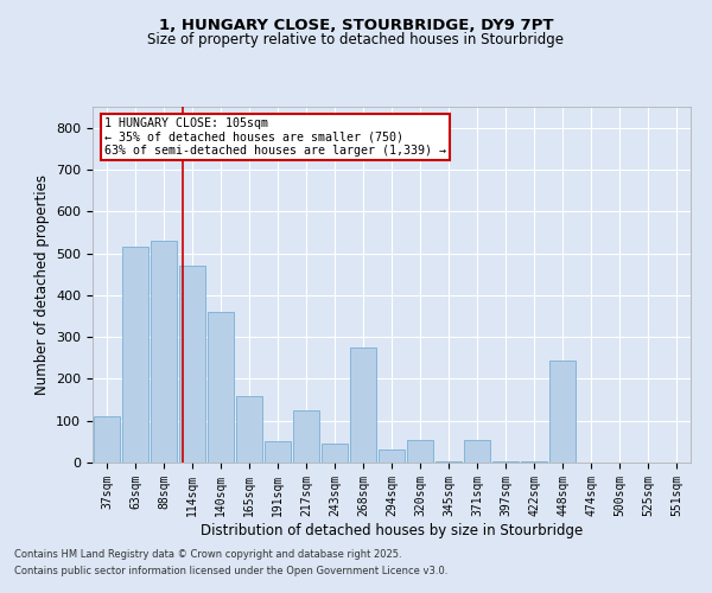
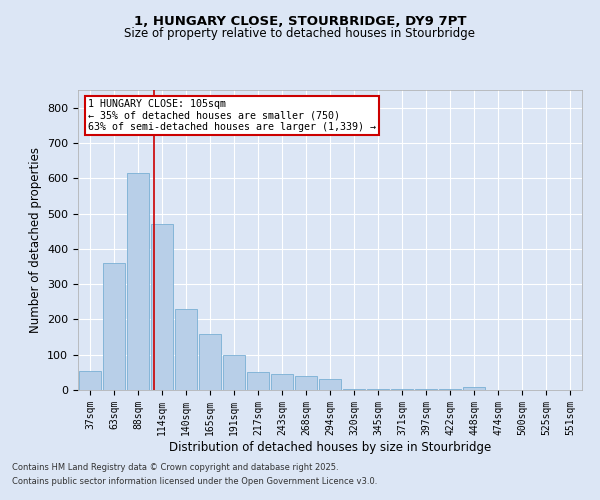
37sqm: 110 -> 55
63sqm: 515 -> 360
88sqm: 530 -> 615
140sqm: 360 -> 230
191sqm: 50 -> 100
217sqm: 125 -> 50
268sqm: 275 -> 40
320sqm: 55 -> 3
371sqm: 55 -> 2
448sqm: 245 -> 8
